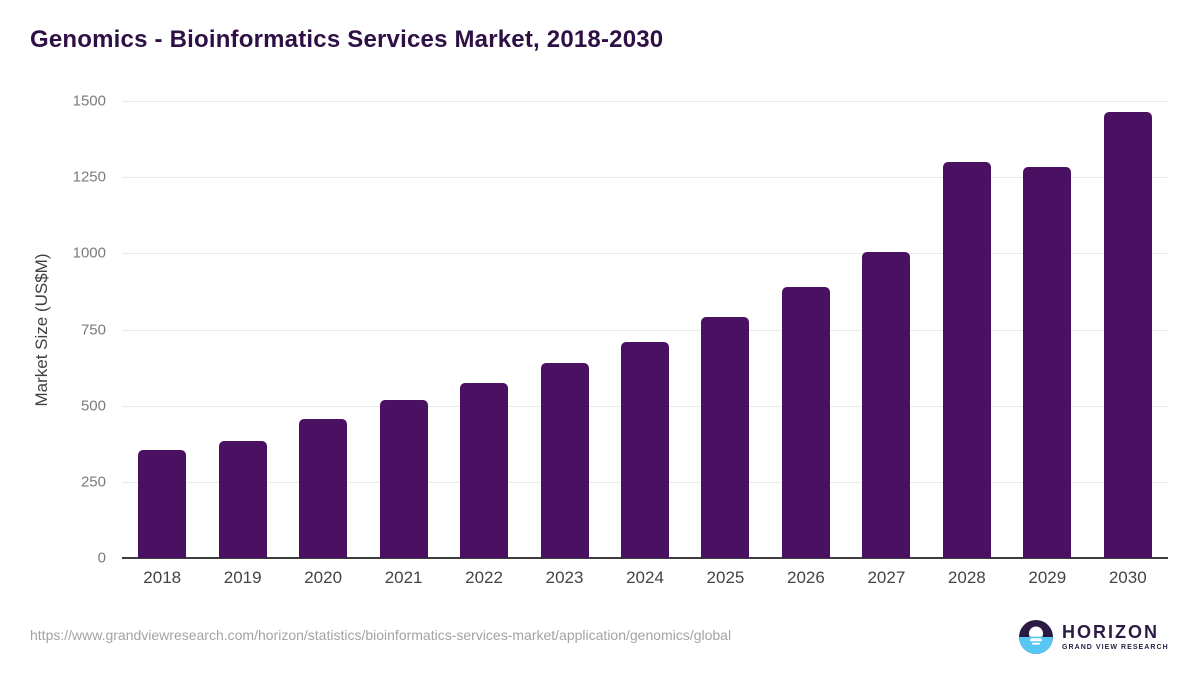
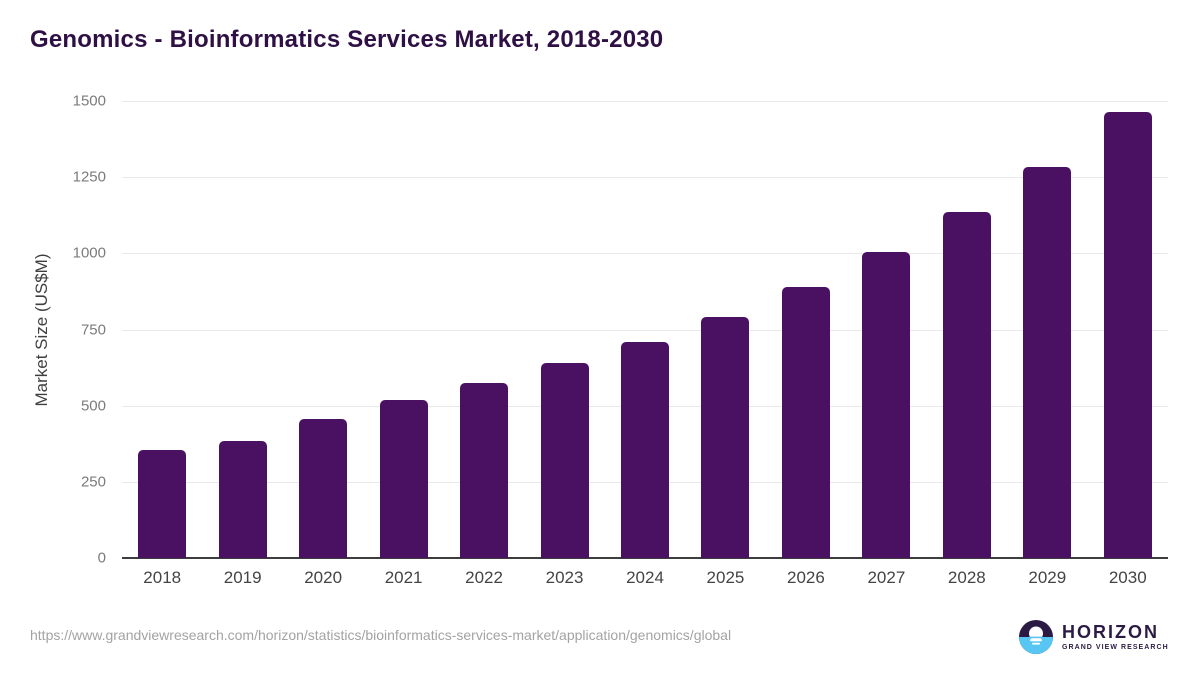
2028: 1300 -> 1140
